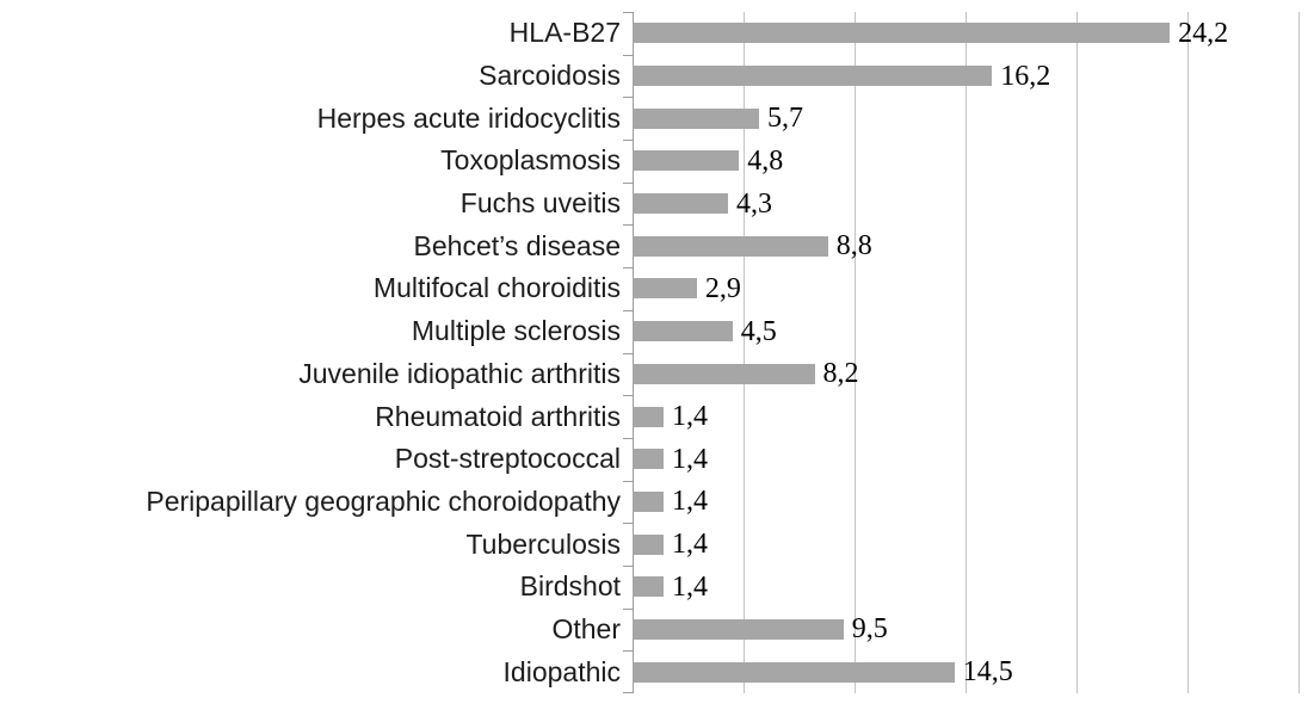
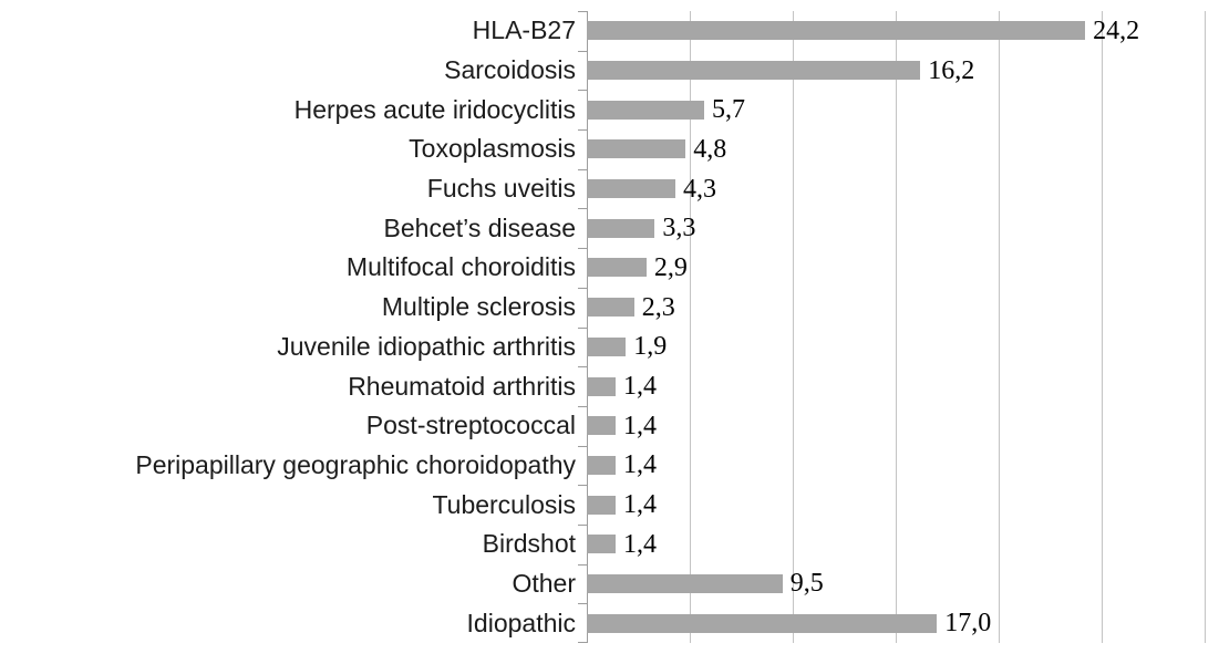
Behcet’s disease: 8,8 -> 3,3
Multiple sclerosis: 4,5 -> 2,3
Juvenile idiopathic arthritis: 8,2 -> 1,9
Idiopathic: 14,5 -> 17,0
